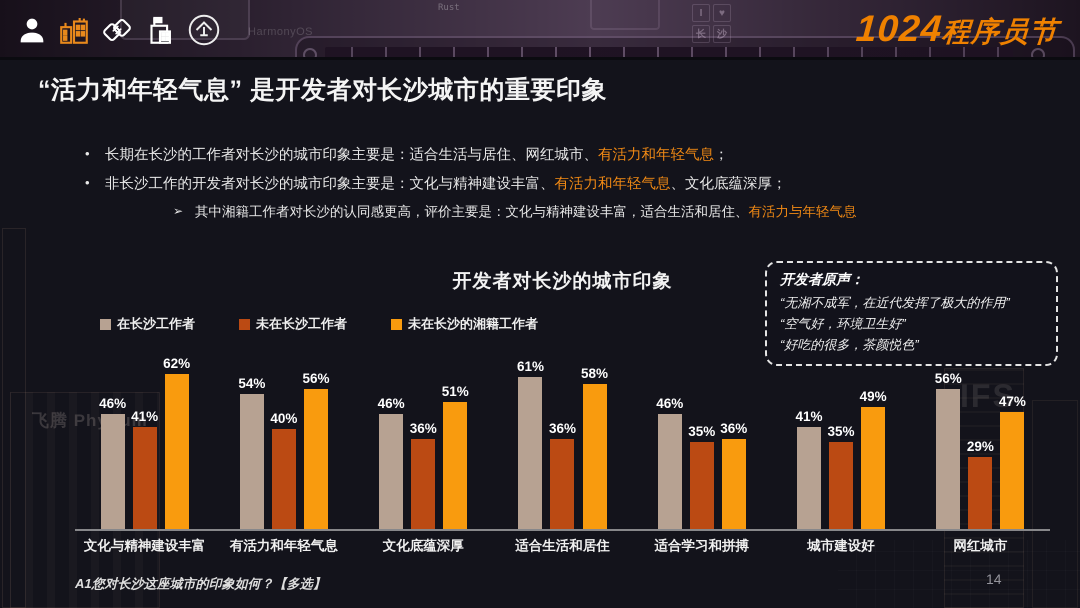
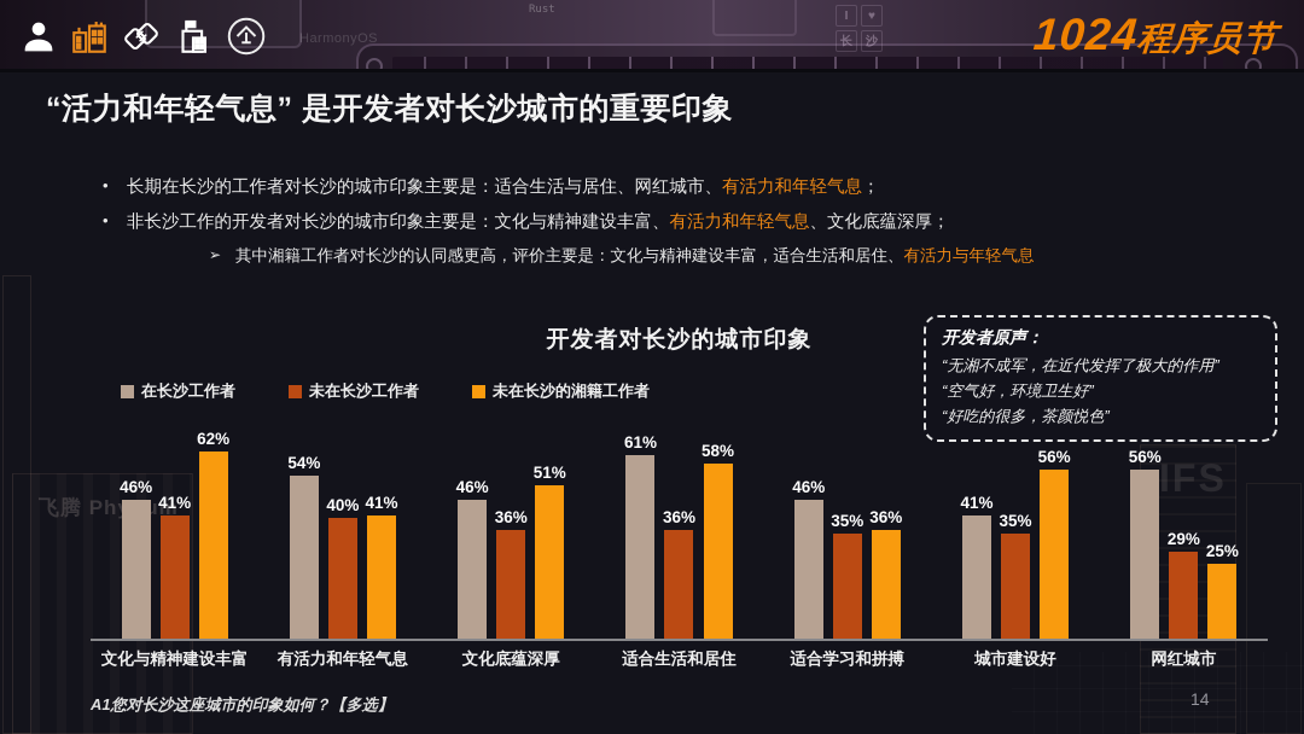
未在长沙的湘籍工作者/有活力和年轻气息: 56% -> 41%
未在长沙的湘籍工作者/城市建设好: 49% -> 56%
未在长沙的湘籍工作者/网红城市: 47% -> 25%
